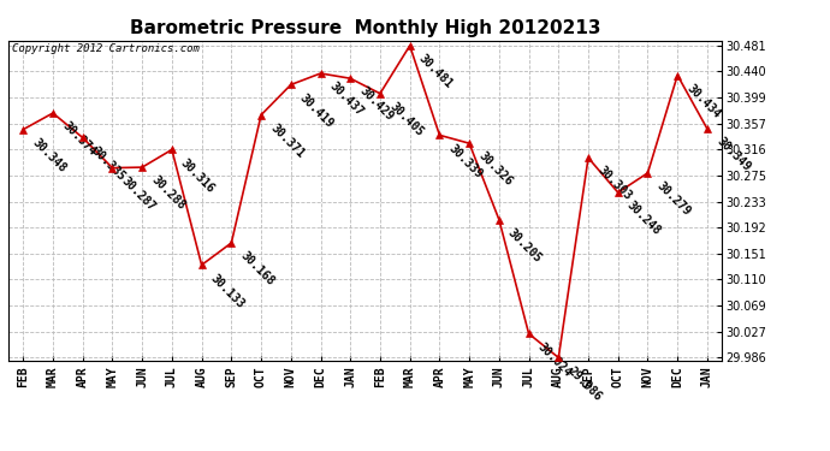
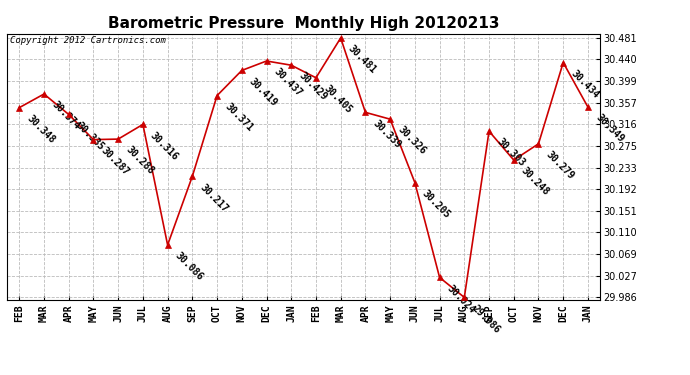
AUG: 30.133 -> 30.086
SEP: 30.168 -> 30.217
